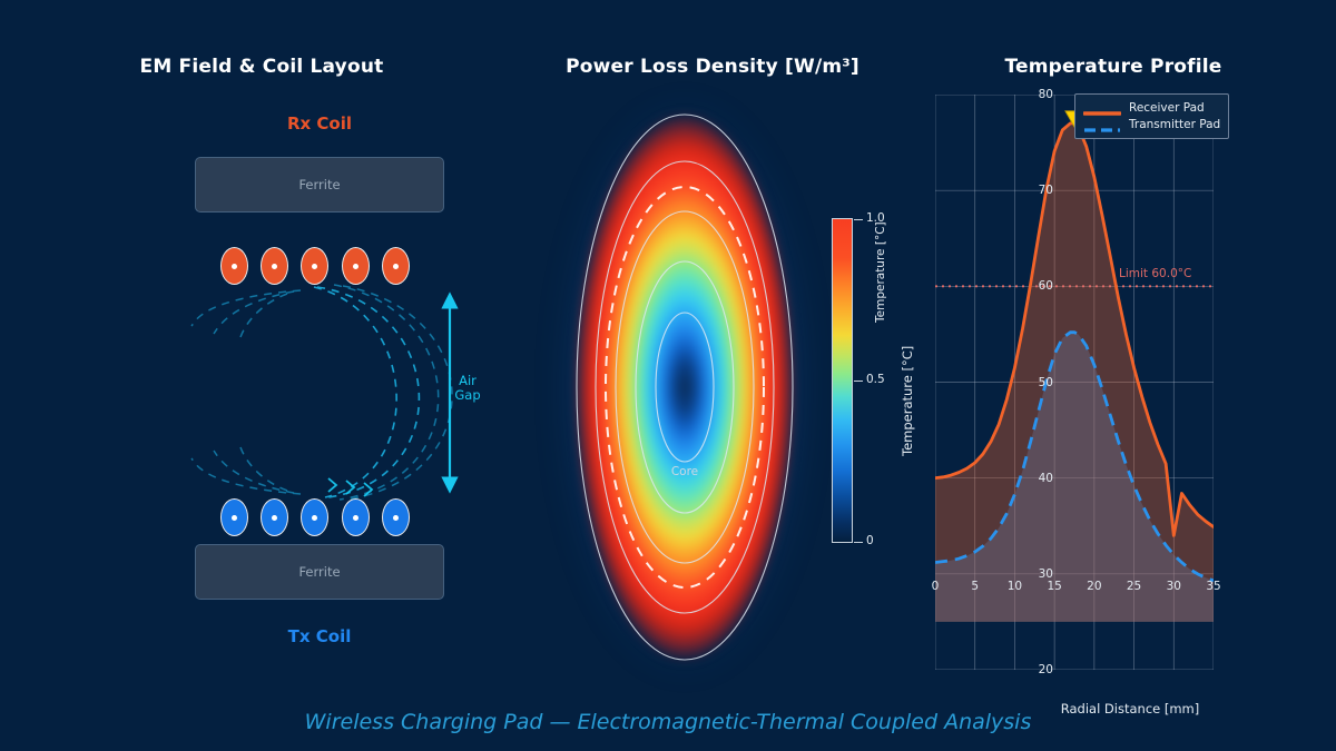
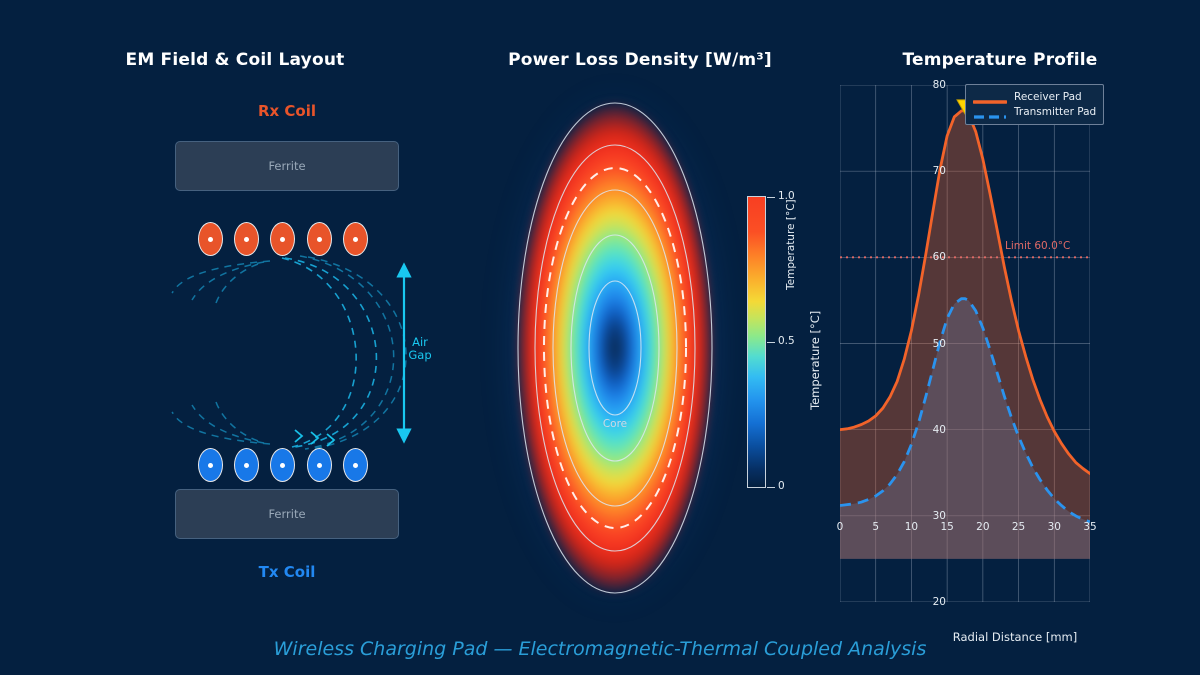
Receiver Pad/30: 34 -> 40
